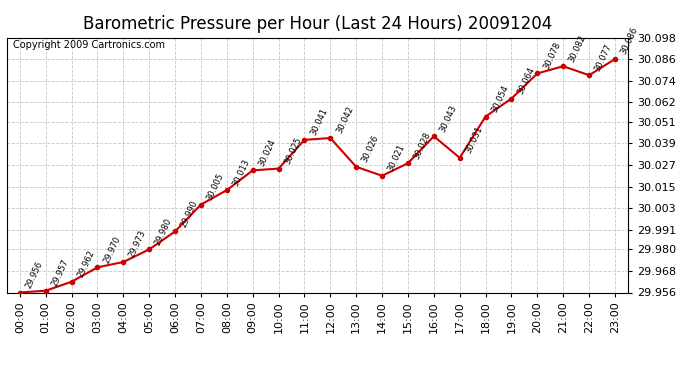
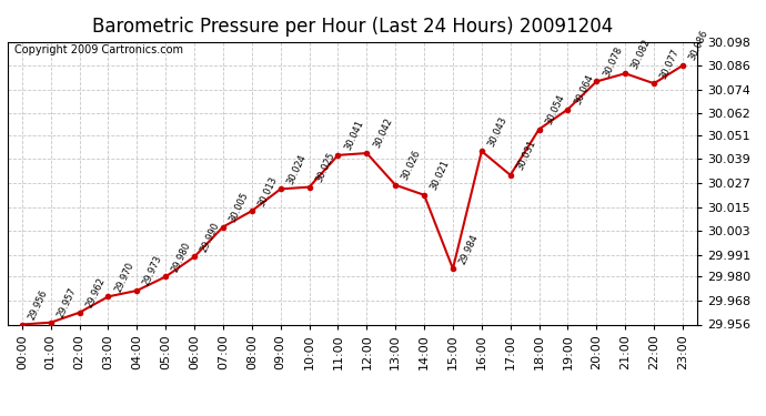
15:00: 30.028 -> 29.984
